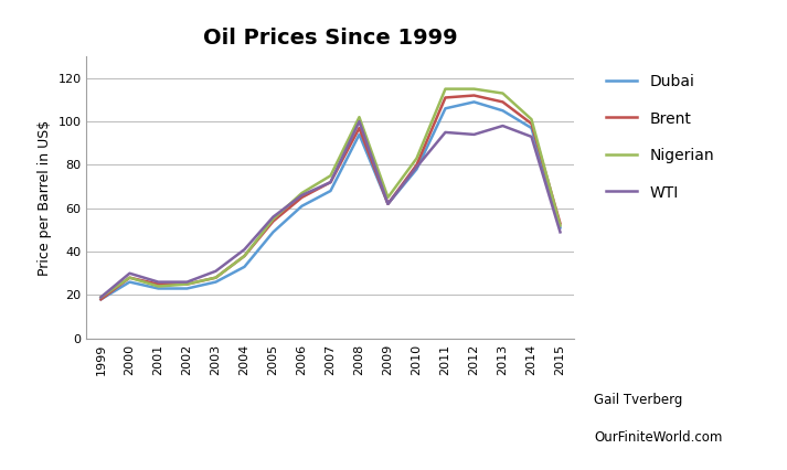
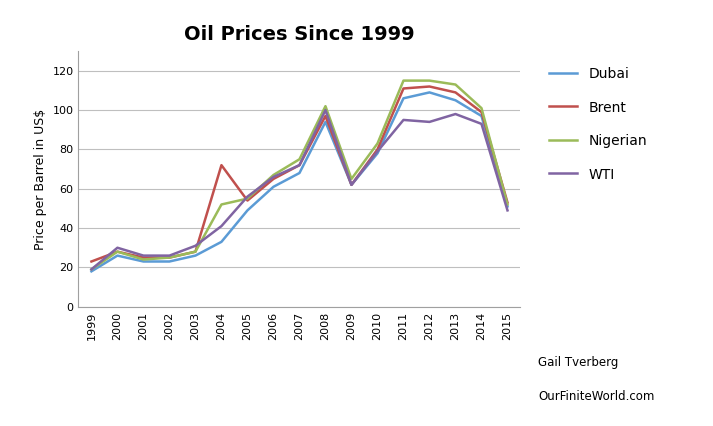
Brent/1999: 18 -> 23
Brent/2004: 38 -> 72
Nigerian/2004: 38 -> 52
